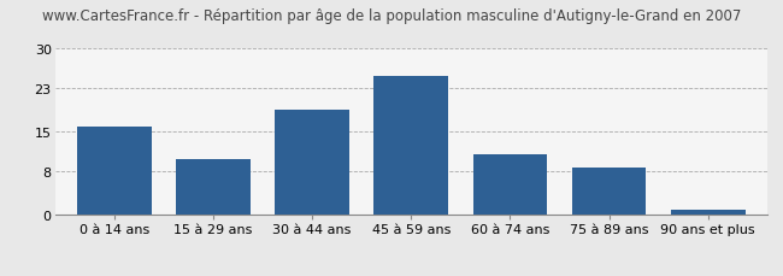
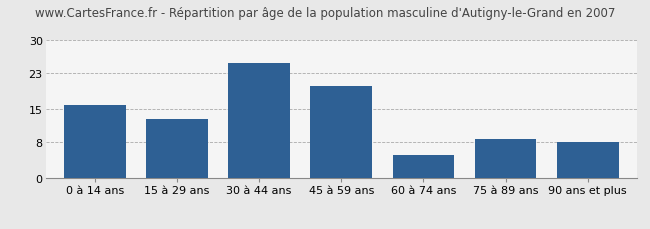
15 à 29 ans: 10.0 -> 13.0
30 à 44 ans: 19.0 -> 25.0
45 à 59 ans: 25.0 -> 20.0
60 à 74 ans: 11.0 -> 5.0
90 ans et plus: 1.0 -> 8.0
